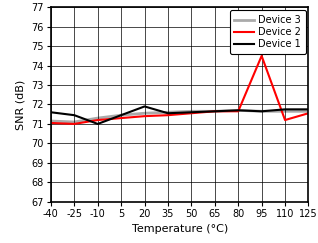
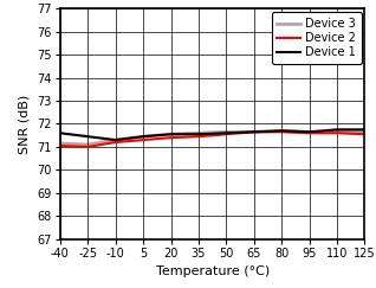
Device 1/-10: 71.0 -> 71.3
Device 1/20: 71.9 -> 71.5
Device 2/95: 74.5 -> 71.6
Device 2/110: 71.2 -> 71.6
